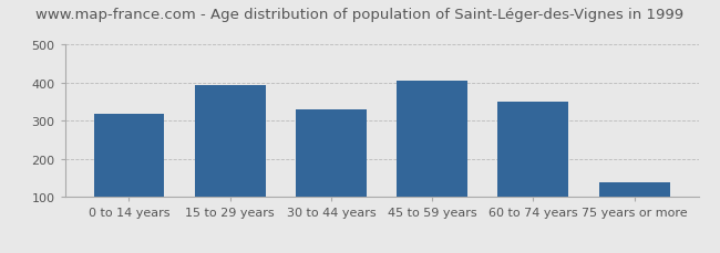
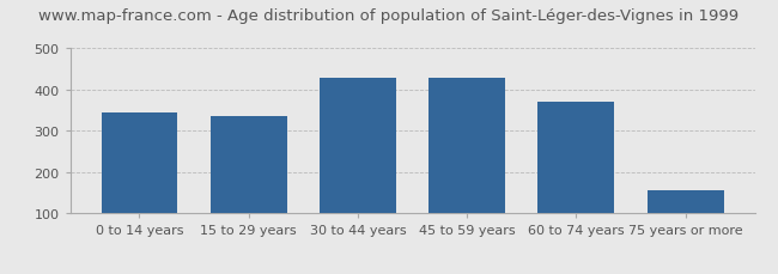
0 to 14 years: 320 -> 345
15 to 29 years: 395 -> 335
30 to 44 years: 330 -> 430
45 to 59 years: 405 -> 430
60 to 74 years: 350 -> 370
75 years or more: 140 -> 155
